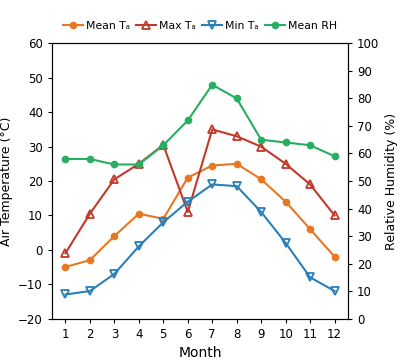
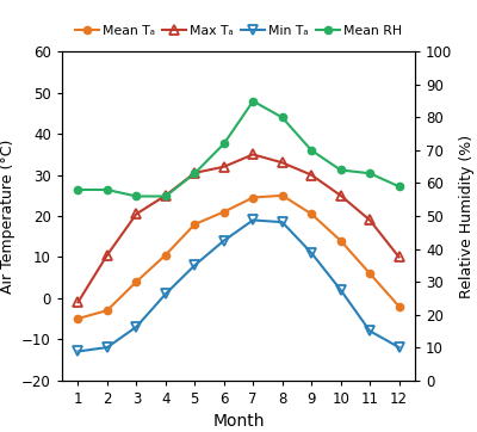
Mean Tₐ/5: 9.0 -> 18.0
Max Tₐ/6: 11.0 -> 32.0
Mean RH/9: 65 -> 70
